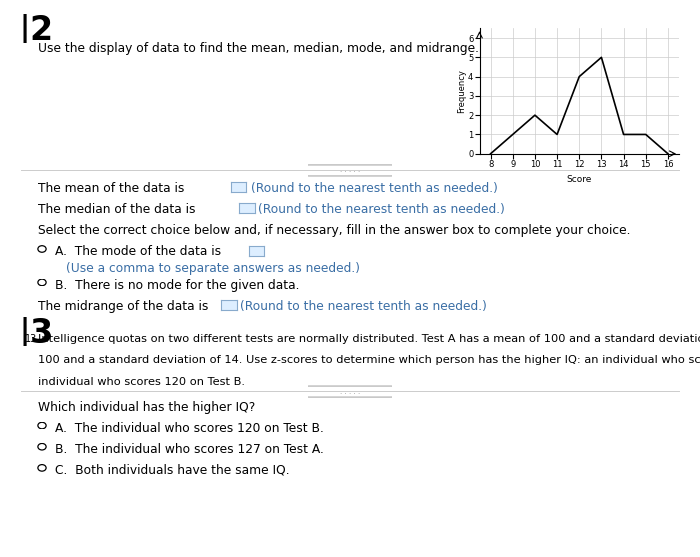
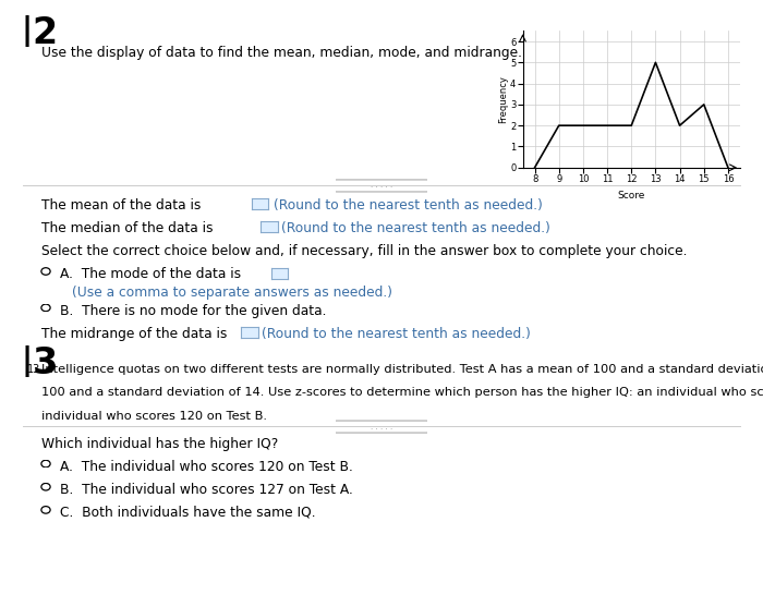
9: 1 -> 2
11: 1 -> 2
12: 4 -> 2
14: 1 -> 2
15: 1 -> 3
